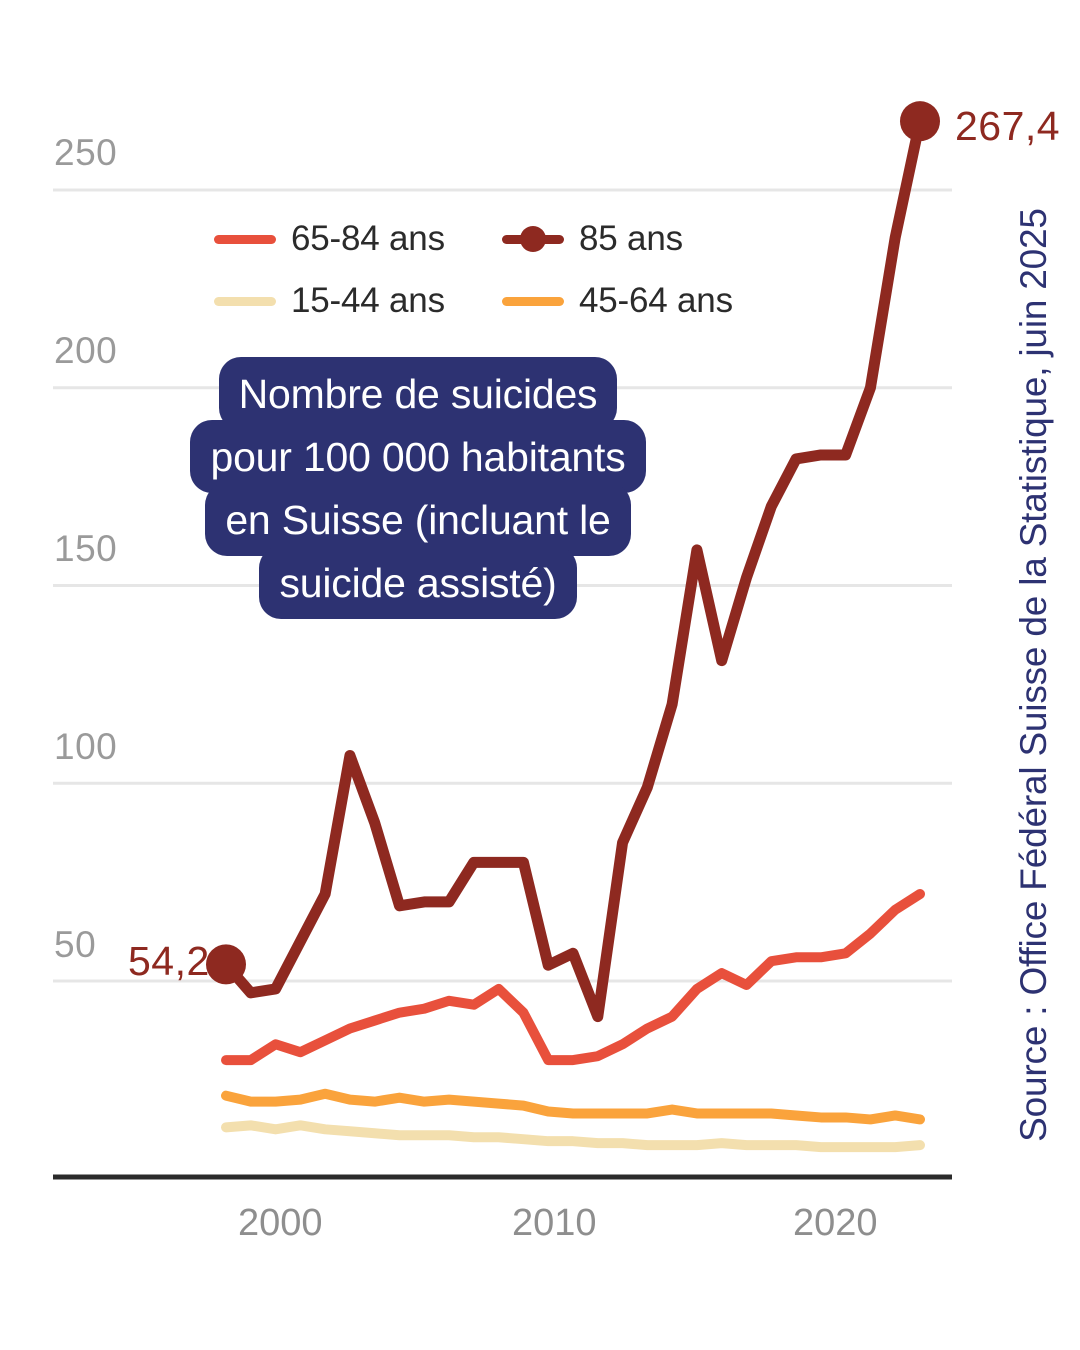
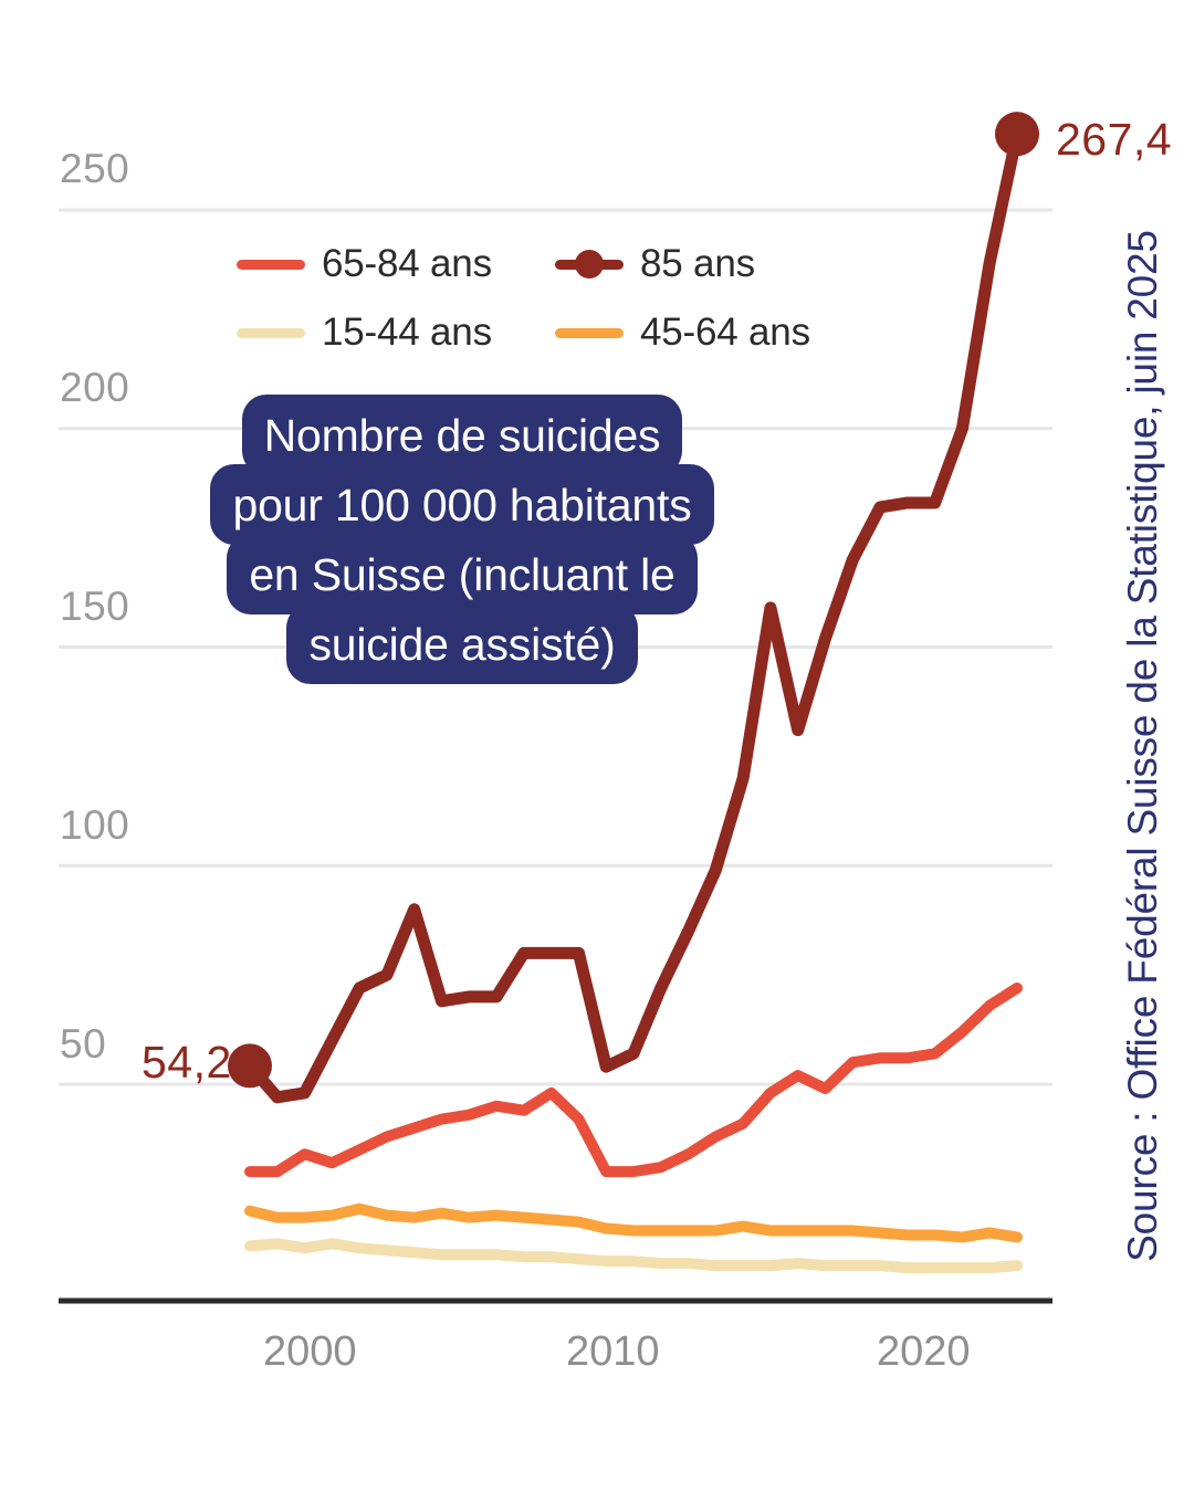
85 ans/2000: 107 -> 75
85 ans/2010: 41 -> 72
